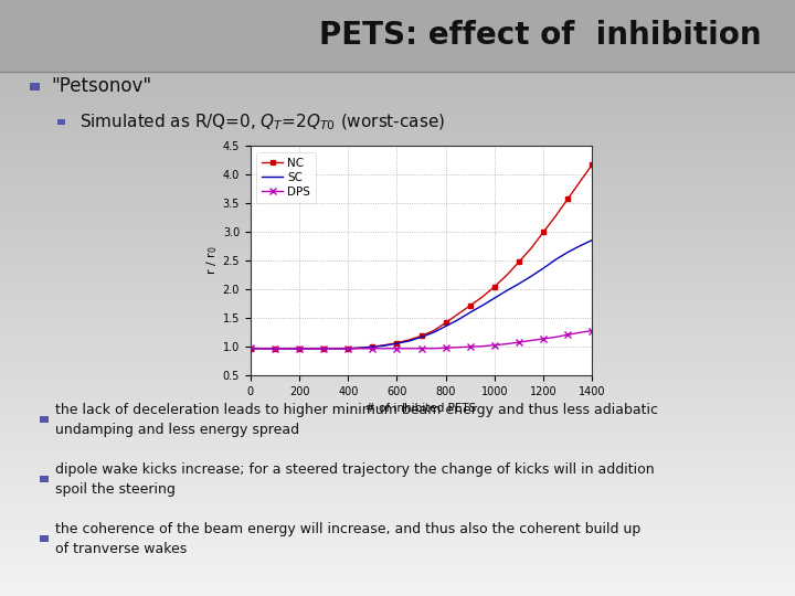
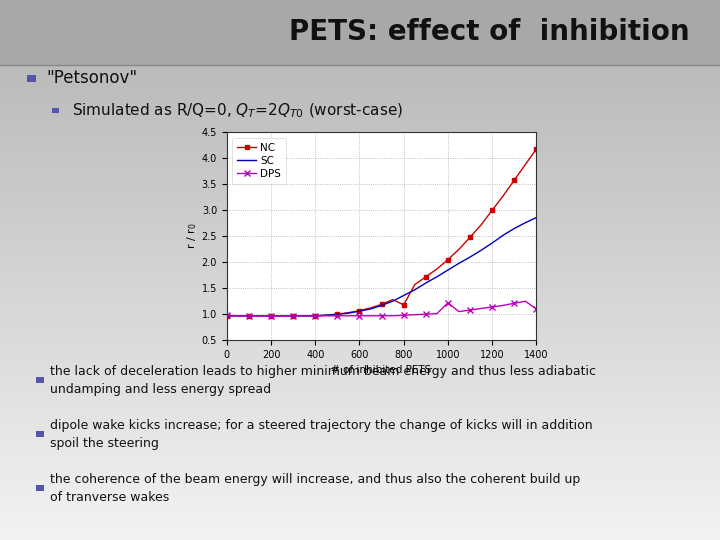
NC/800: 1.42 -> 1.18
DPS/1000: 1.03 -> 1.22
DPS/1400: 1.28 -> 1.10
